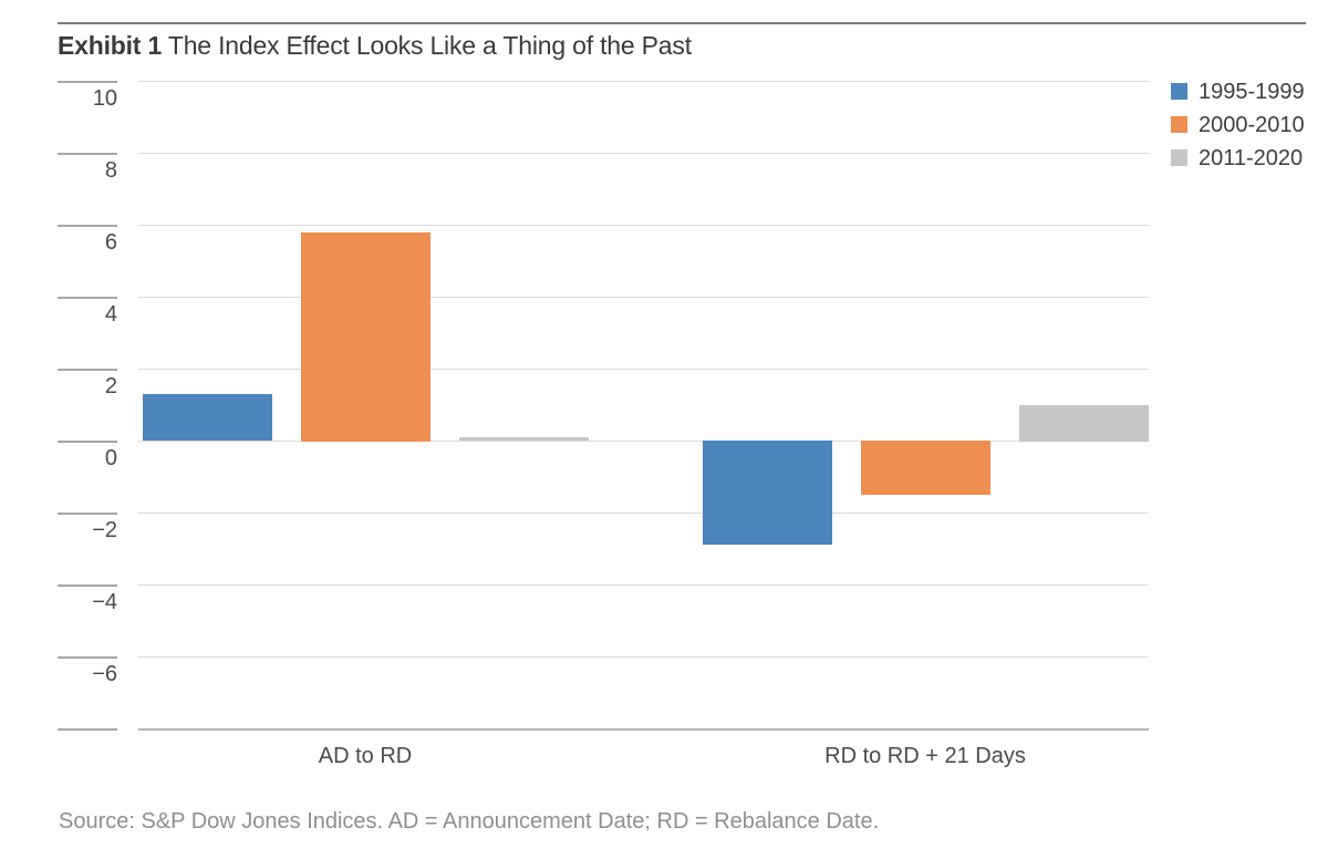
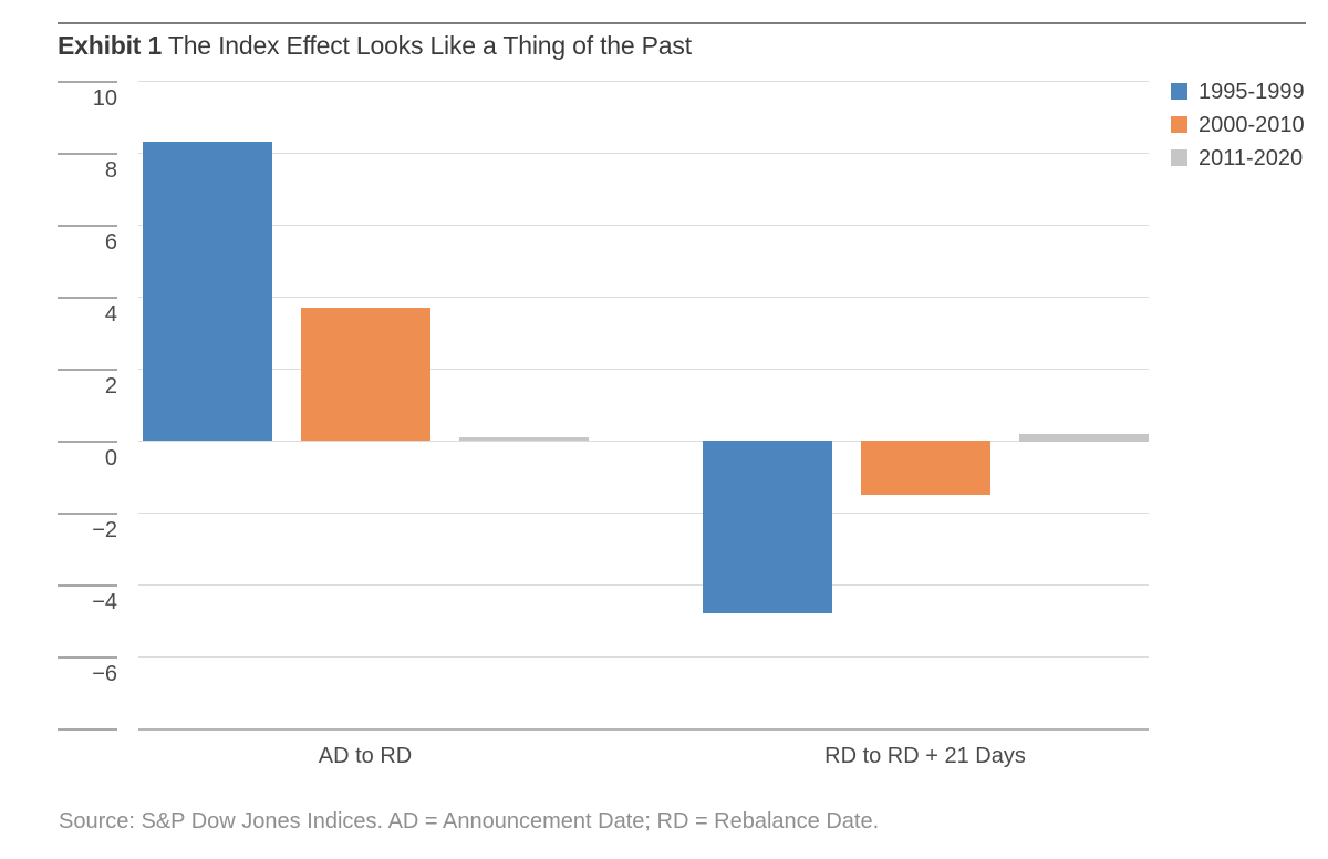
1995-1999/AD to RD: 1.3 -> 8.3
2000-2010/AD to RD: 5.8 -> 3.7
1995-1999/RD to RD + 21 Days: -2.9 -> -4.8
2011-2020/RD to RD + 21 Days: 1.0 -> 0.2
